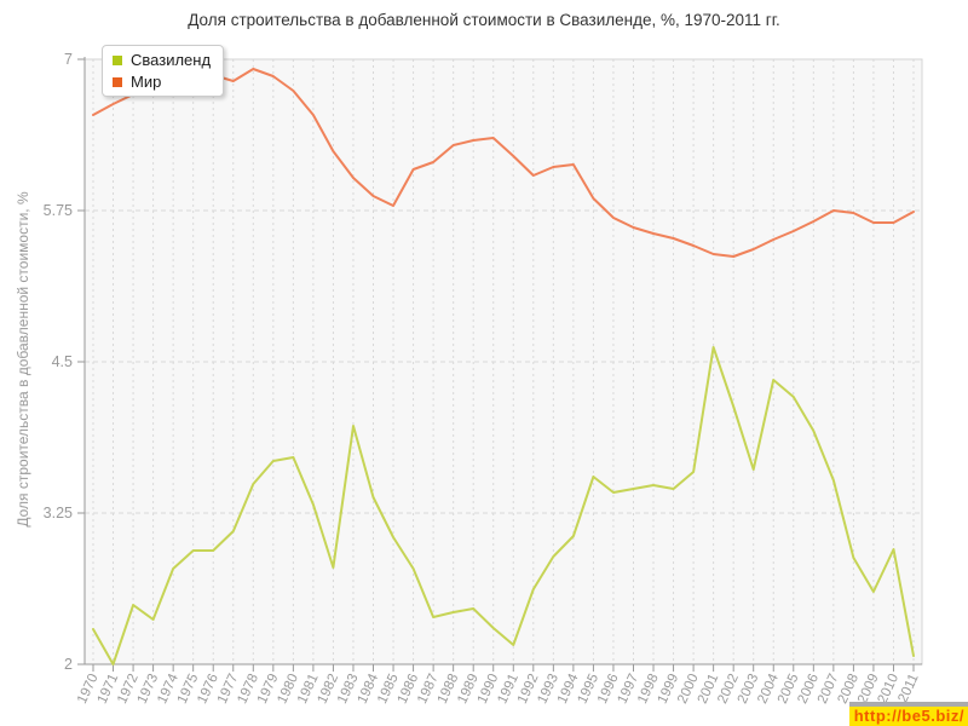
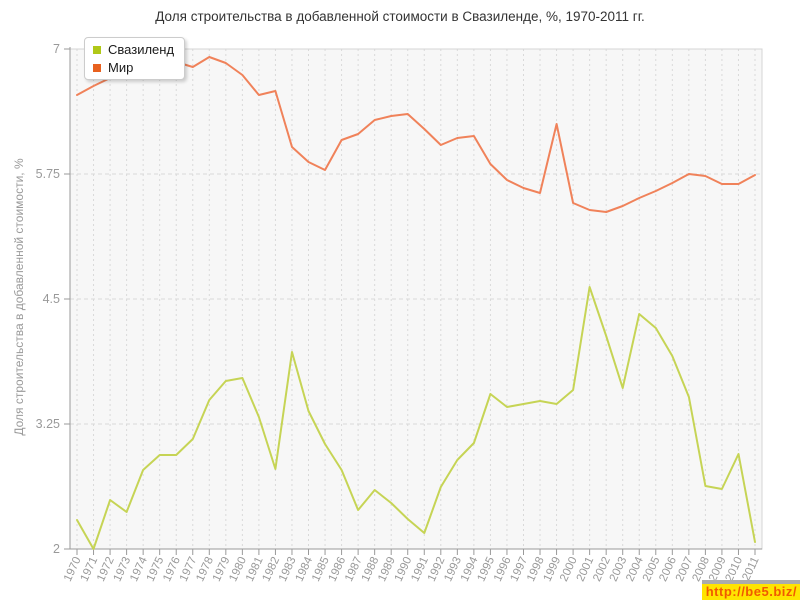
Мир/1982: 6.24 -> 6.58
Свазиленд/1988: 2.43 -> 2.59
Мир/1999: 5.52 -> 6.25
Свазиленд/2008: 2.88 -> 2.63
